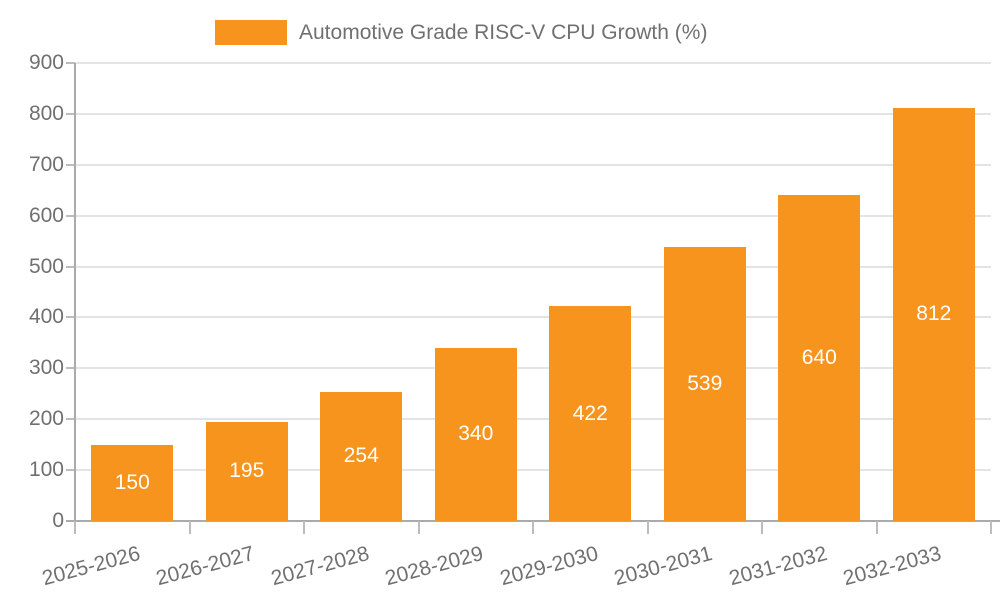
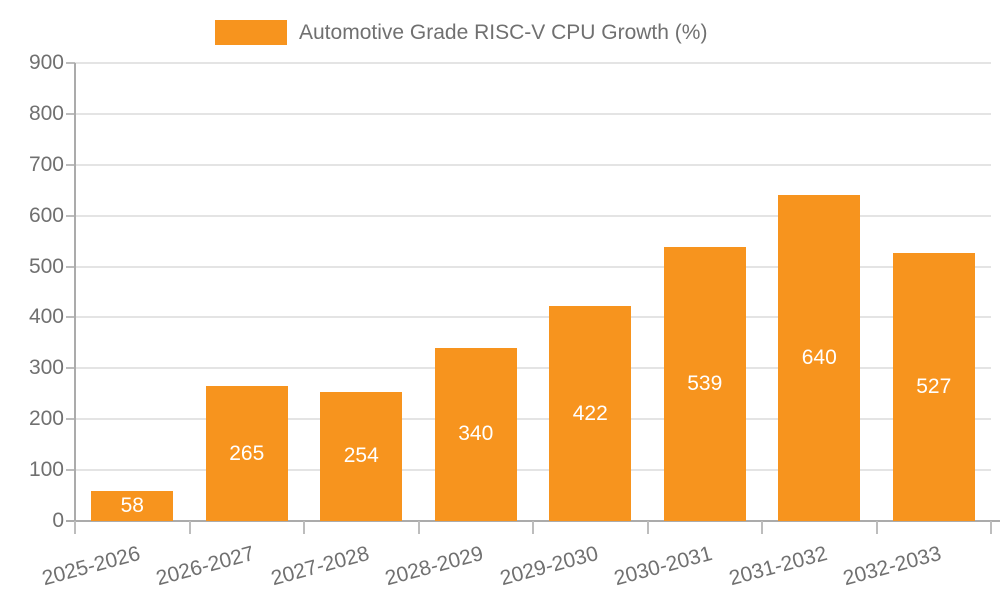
2025-2026: 150 -> 58
2026-2027: 195 -> 265
2032-2033: 812 -> 527
